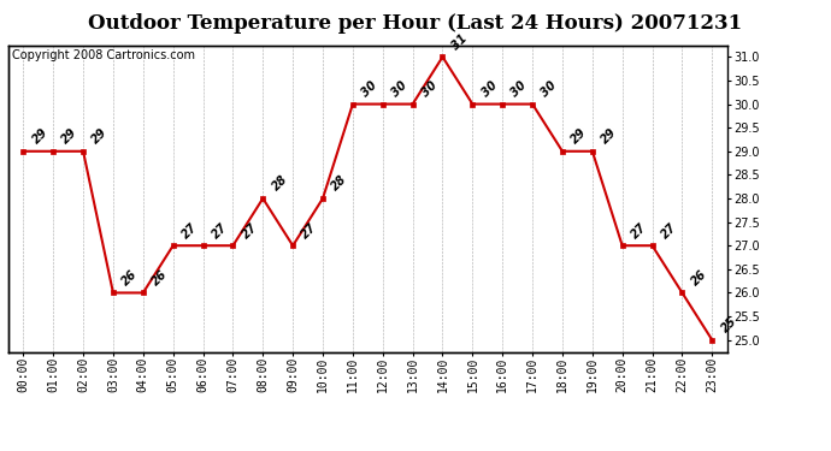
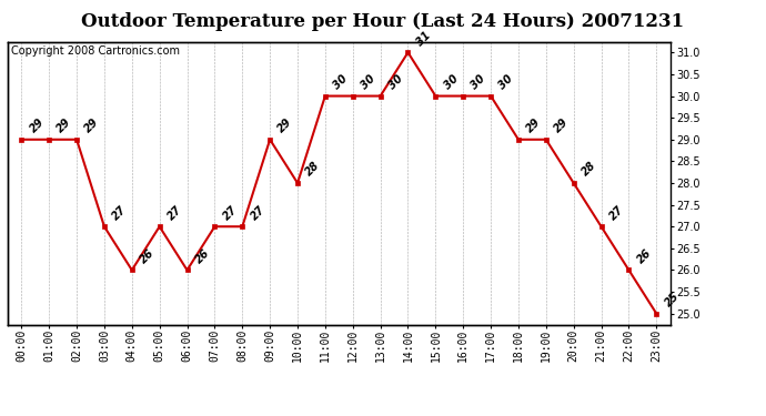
03:00: 26 -> 27
06:00: 27 -> 26
08:00: 28 -> 27
09:00: 27 -> 29
20:00: 27 -> 28
